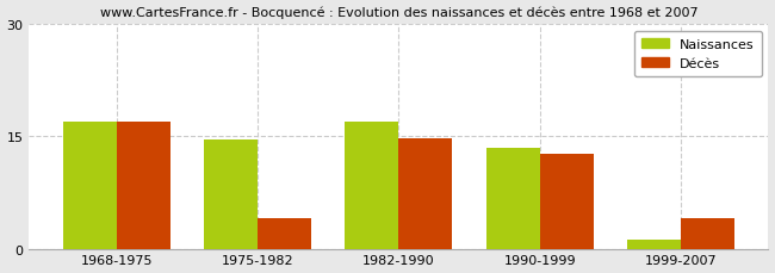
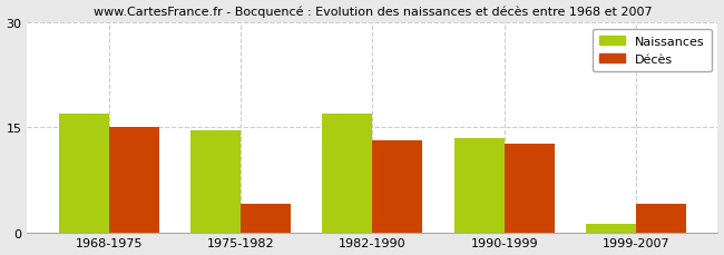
Décès/1968-1975: 17.0 -> 15.0
Décès/1982-1990: 14.7 -> 13.2
